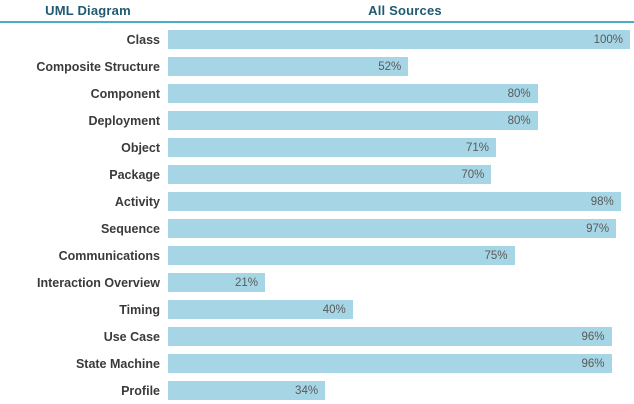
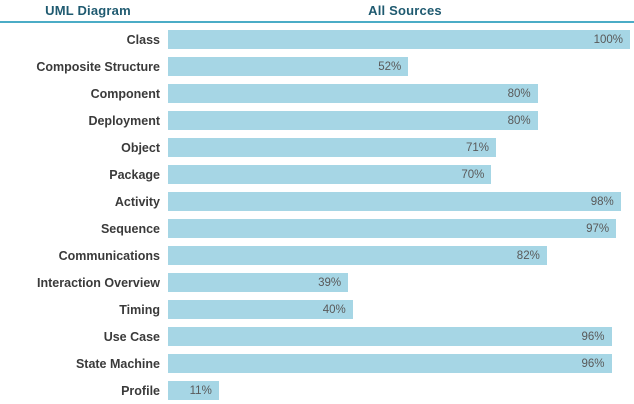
Communications: 75% -> 82%
Interaction Overview: 21% -> 39%
Profile: 34% -> 11%
